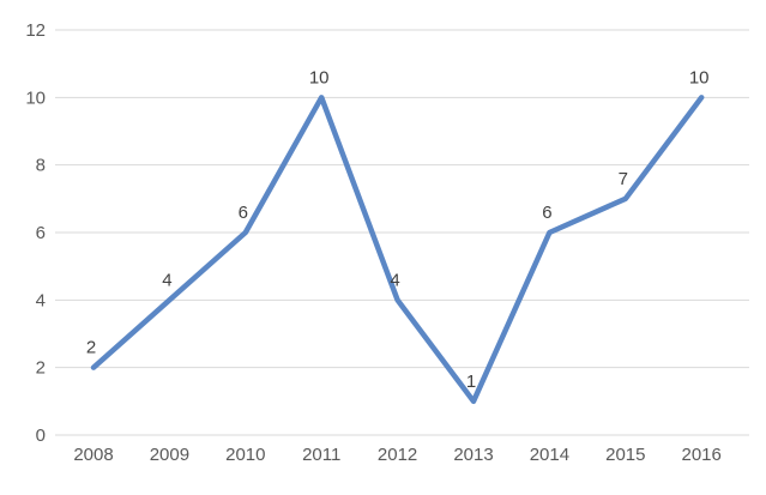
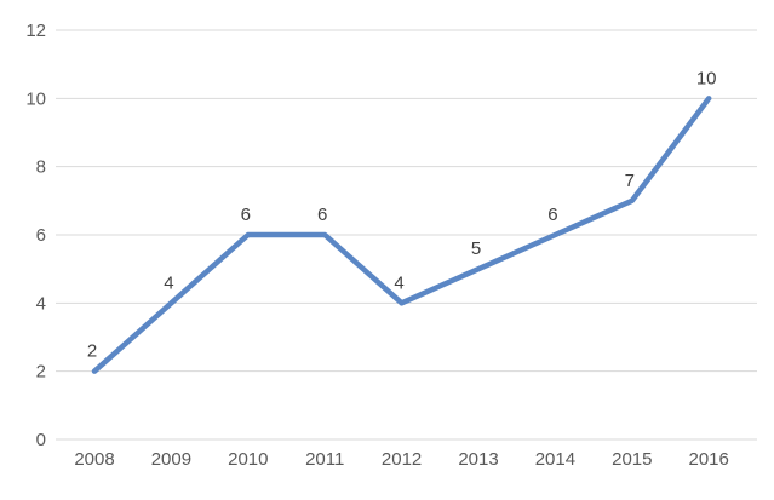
2011: 10 -> 6
2013: 1 -> 5
